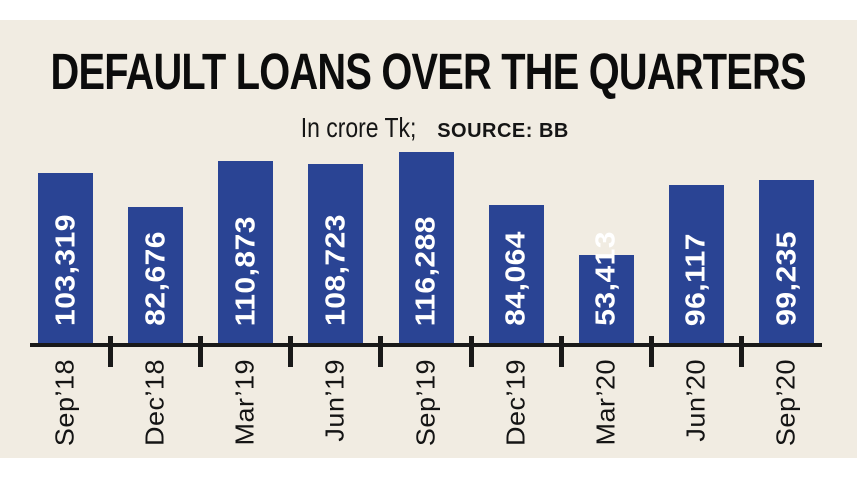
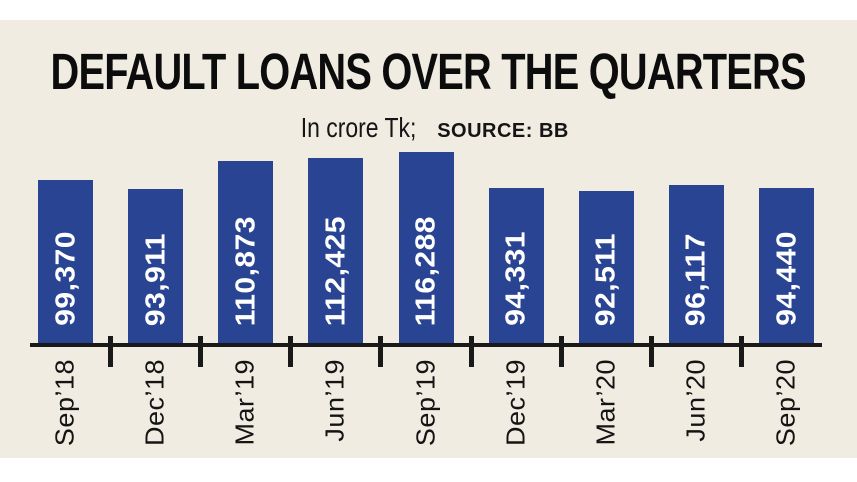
Sep’18: 103,319 -> 99,370
Dec’18: 82,676 -> 93,911
Jun’19: 108,723 -> 112,425
Dec’19: 84,064 -> 94,331
Mar’20: 53,413 -> 92,511
Sep’20: 99,235 -> 94,440
